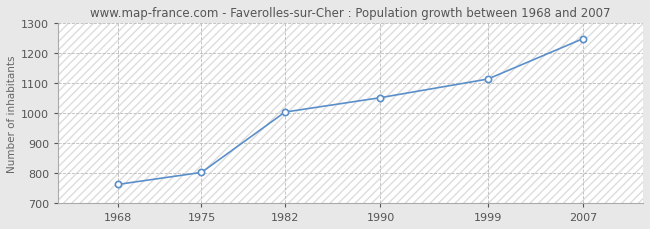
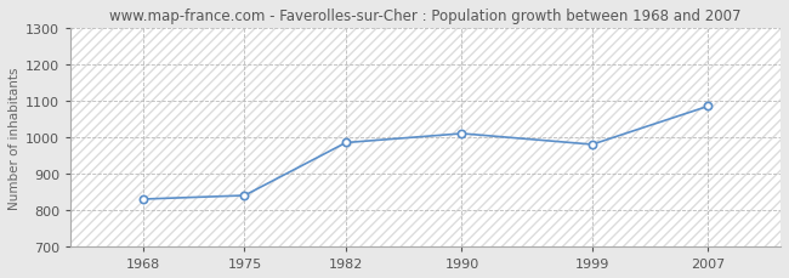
1968: 762 -> 830
1975: 802 -> 840
1982: 1003 -> 985
1990: 1051 -> 1010
1999: 1113 -> 980
2007: 1248 -> 1085
